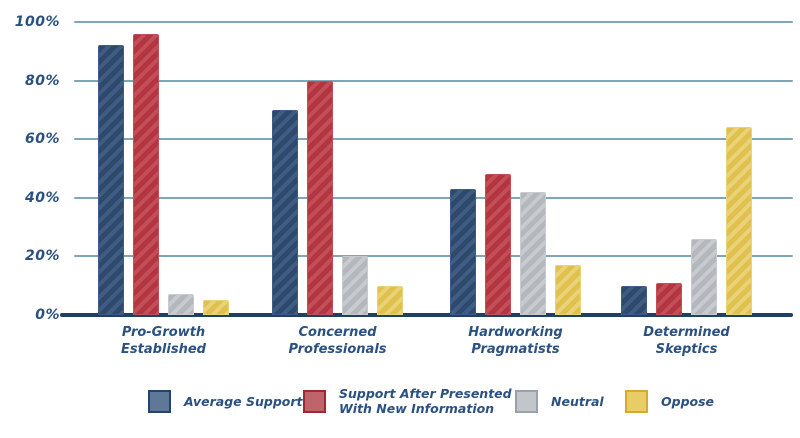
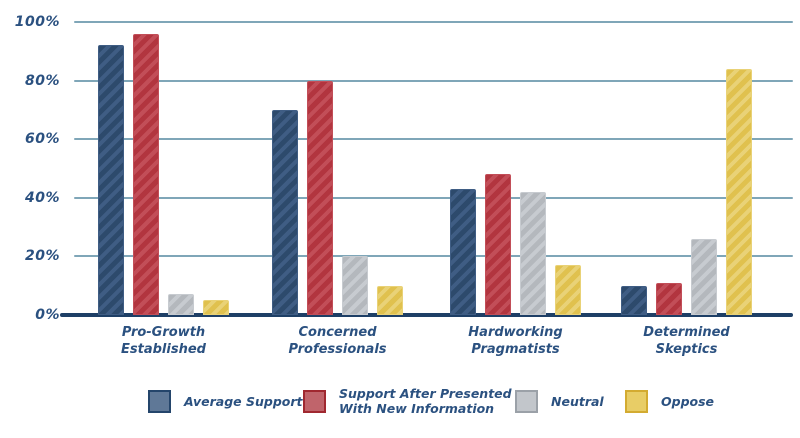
Oppose/Determined Skeptics: 64% -> 84%
